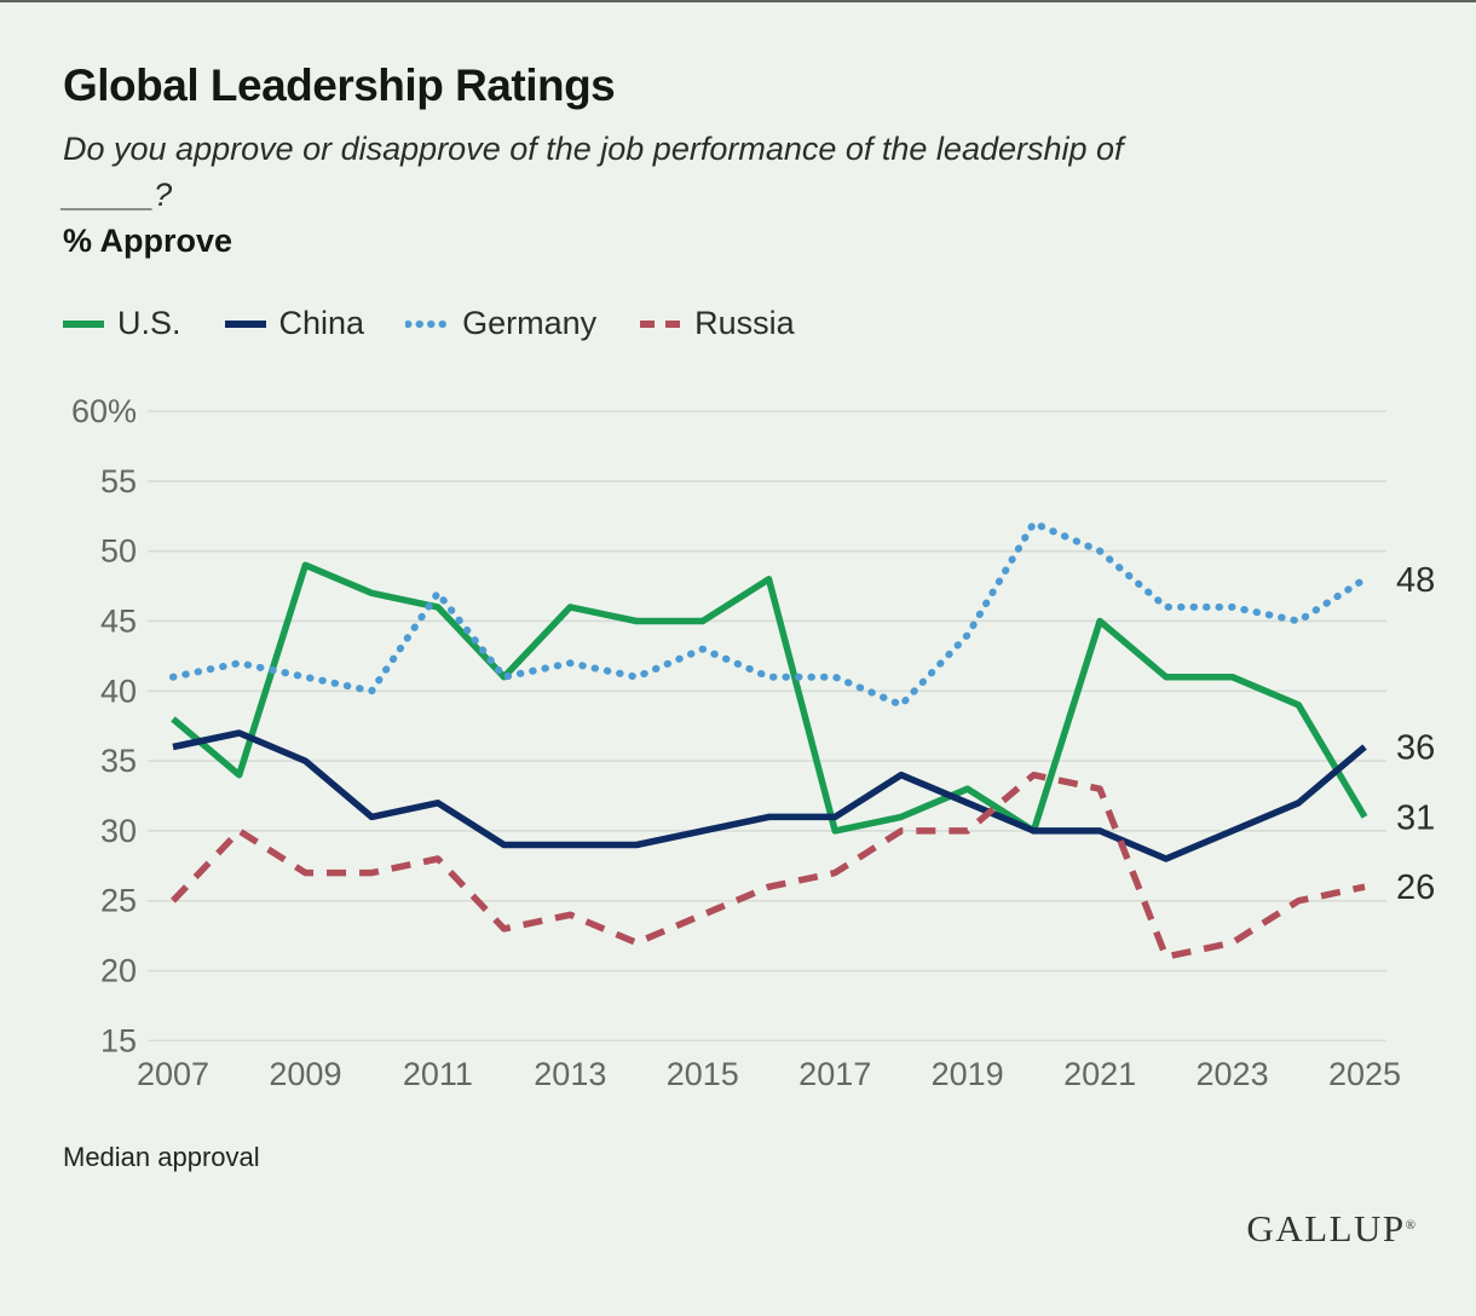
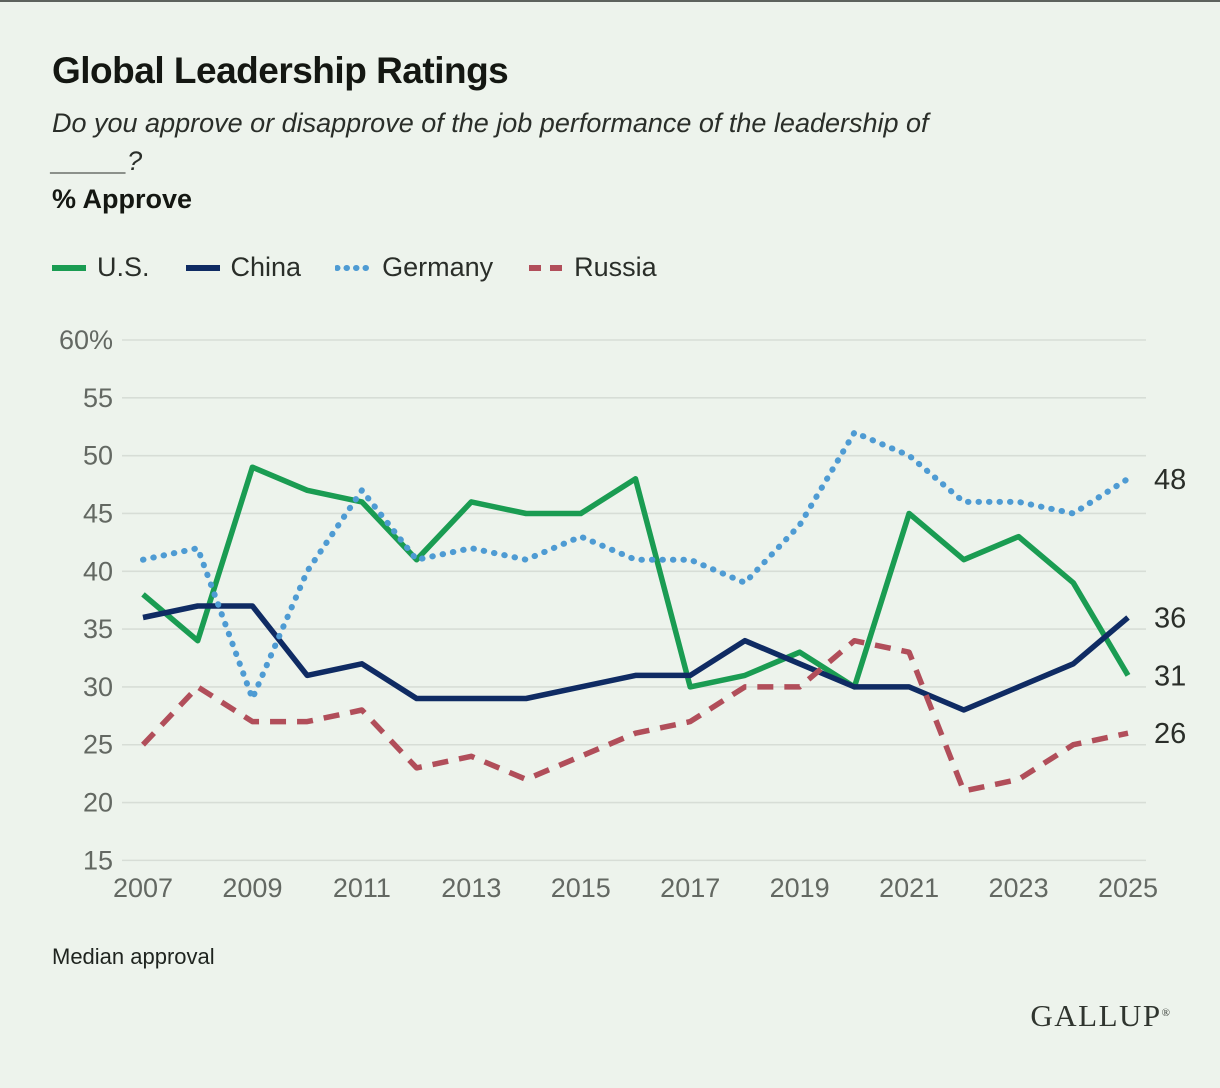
China/2009: 35% -> 37%
Germany/2009: 41% -> 29%
U.S./2023: 41% -> 43%
